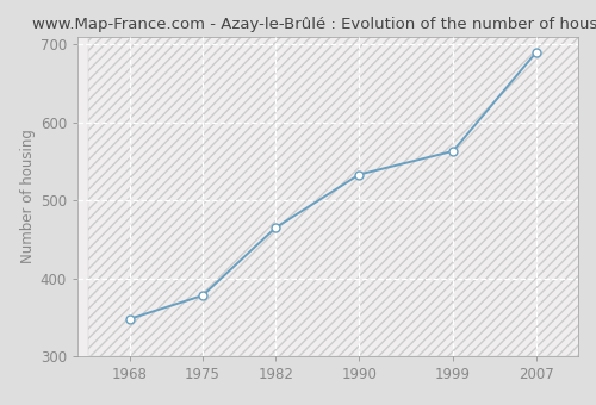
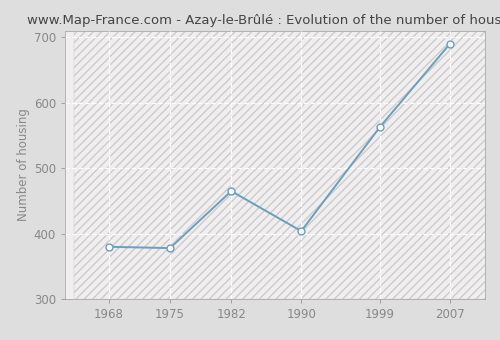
1968: 348 -> 380
1990: 533 -> 404
